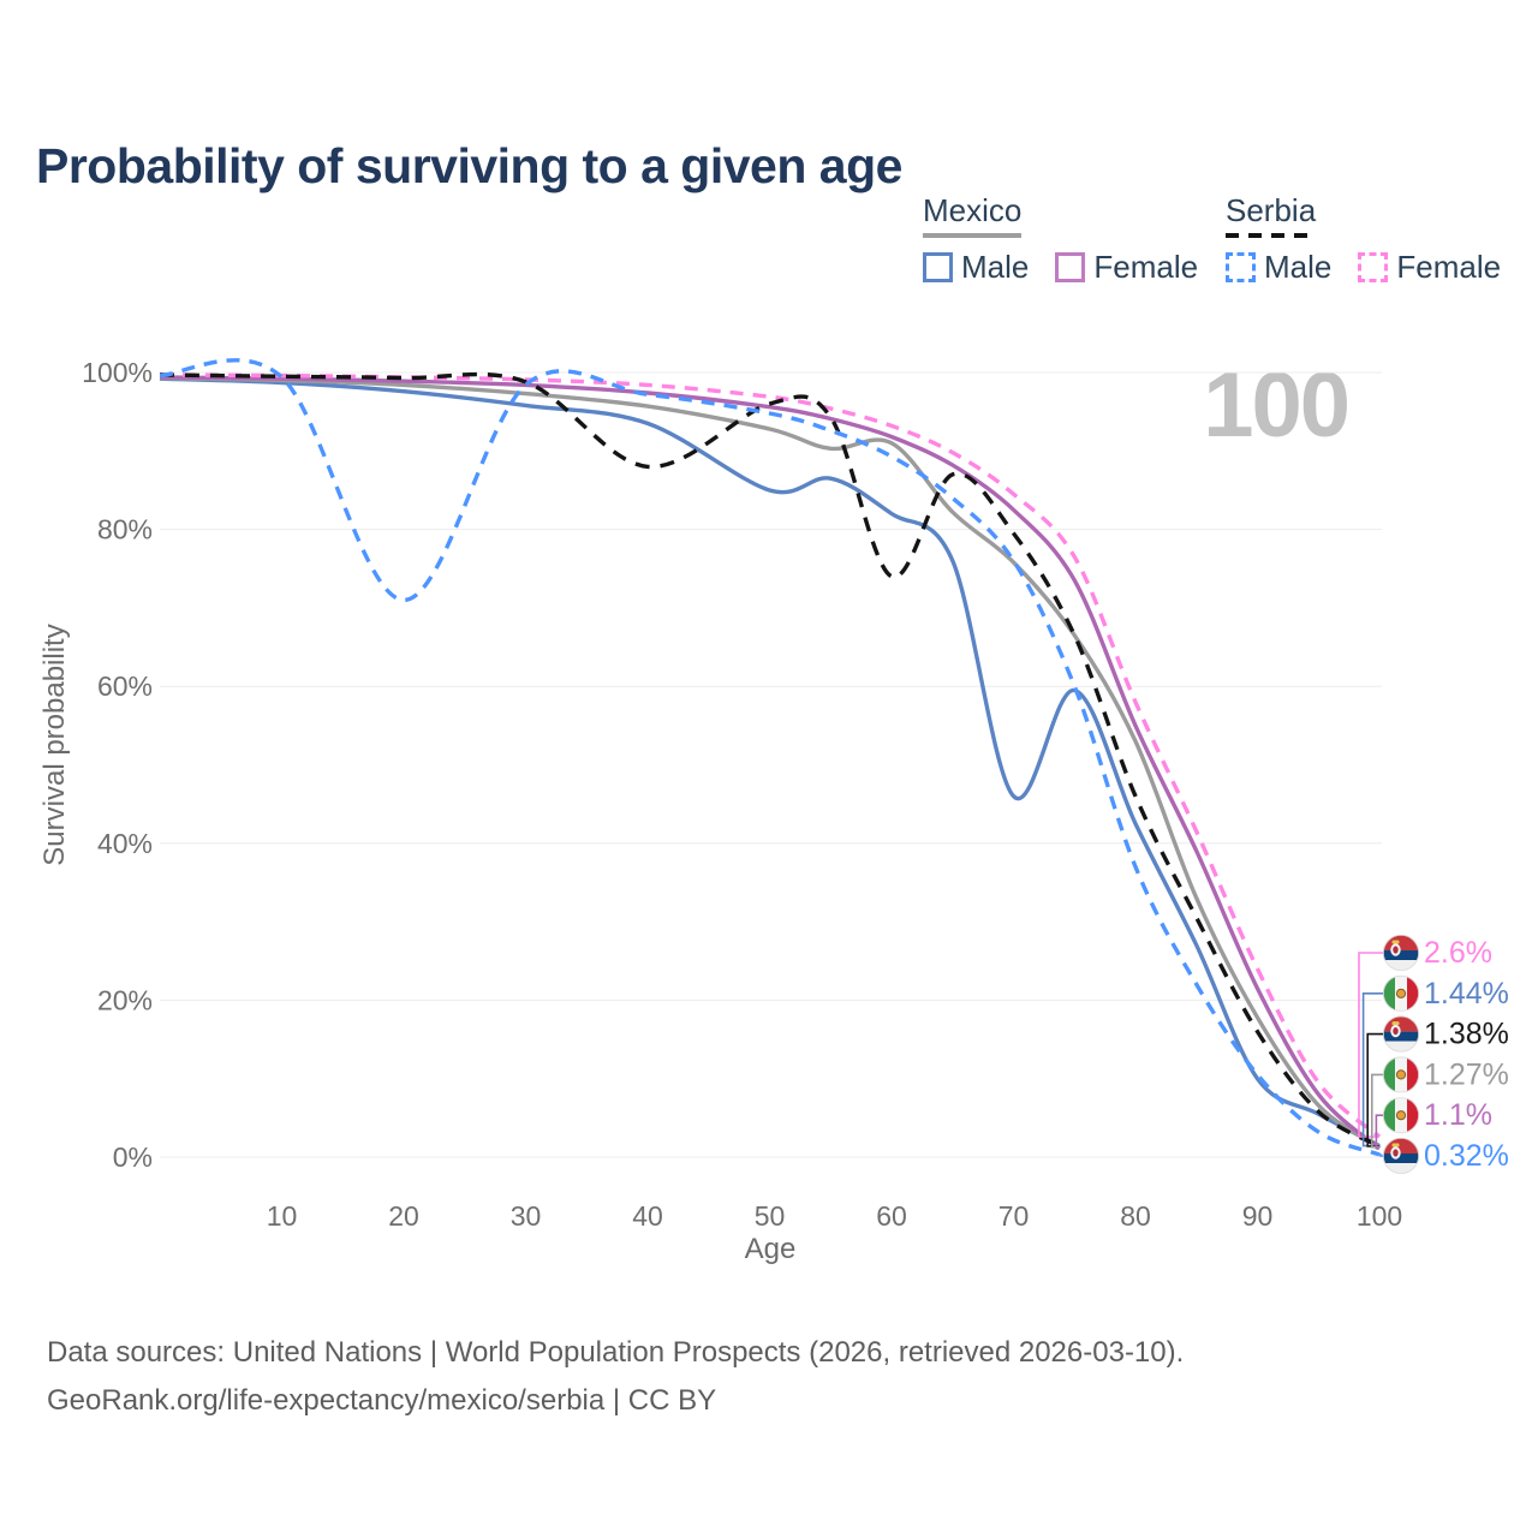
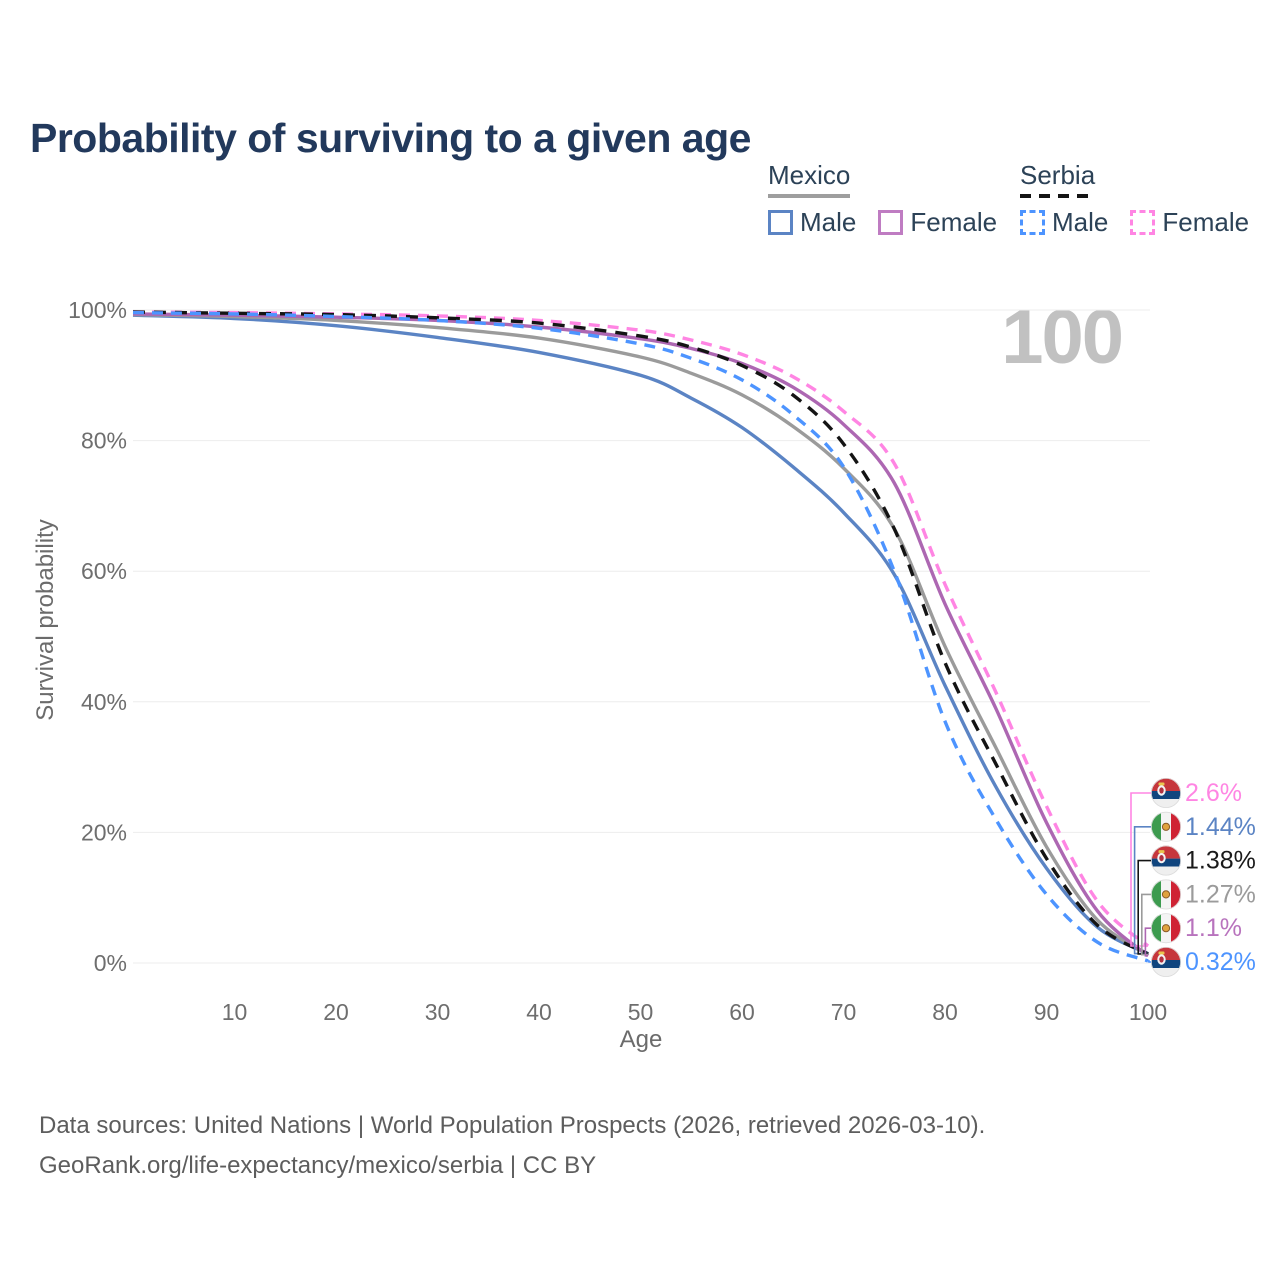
Serbia Male/20: 71% -> 99%
Serbia/40: 88% -> 98%
Mexico Male/50: 85% -> 90%
Serbia/60: 74% -> 92%
Mexico/60: 91% -> 87%
Mexico Male/70: 46% -> 69%
Mexico/80: 53% -> 48%
Mexico Male/90: 10% -> 14%
